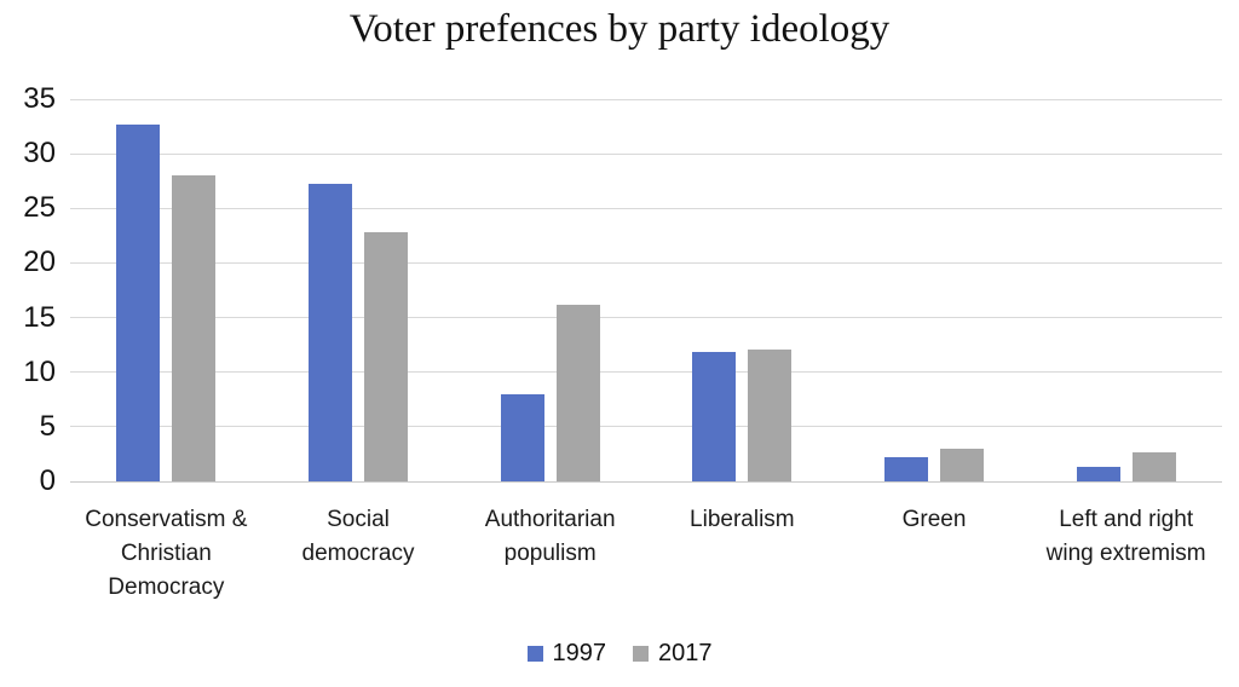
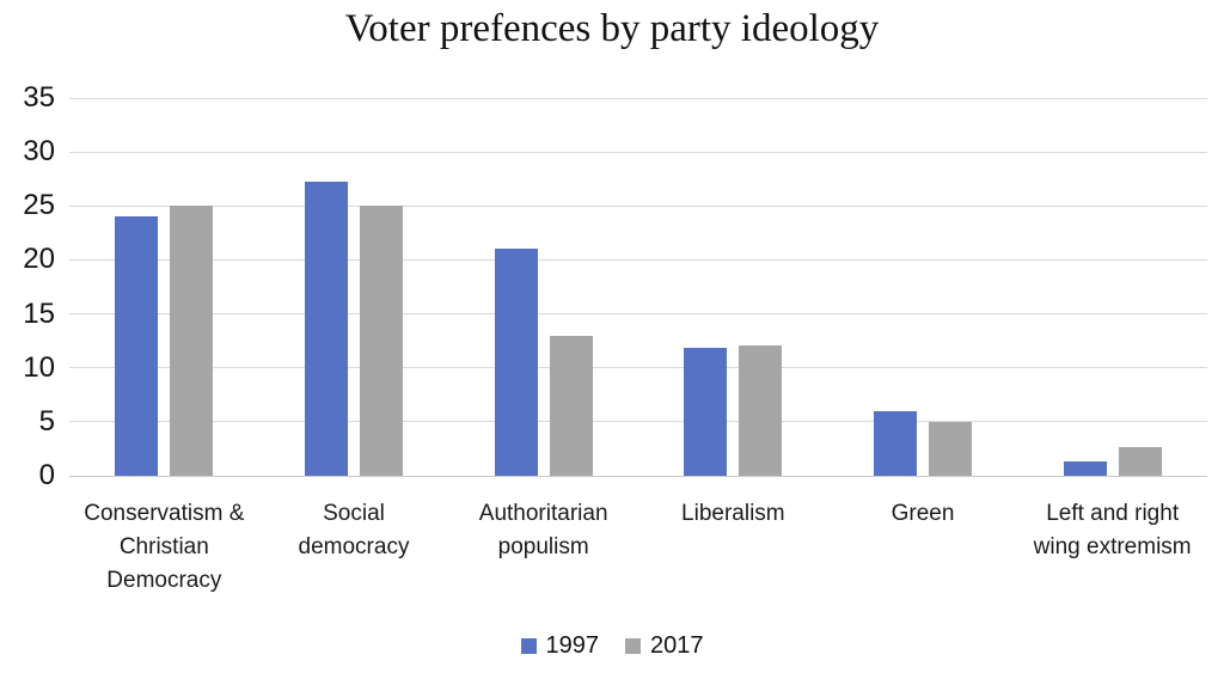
1997/Conservatism & Christian Democracy: 33 -> 24
2017/Conservatism & Christian Democracy: 28 -> 25
2017/Social democracy: 23 -> 25
1997/Authoritarian populism: 8 -> 21
2017/Authoritarian populism: 16 -> 13
1997/Green: 2 -> 6
2017/Green: 3 -> 5
